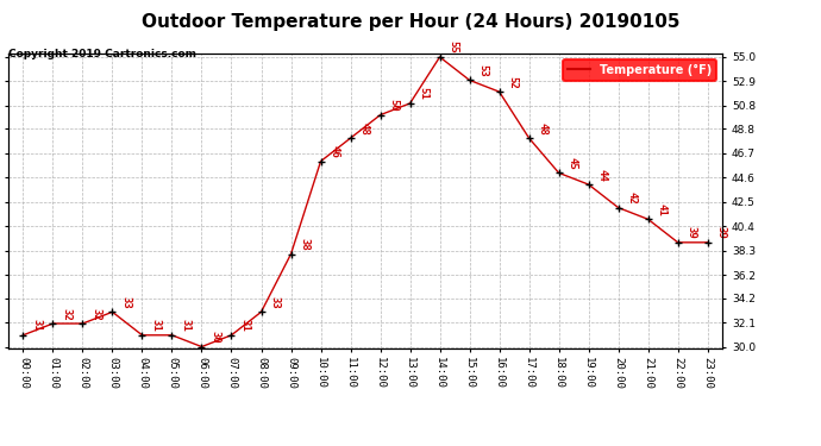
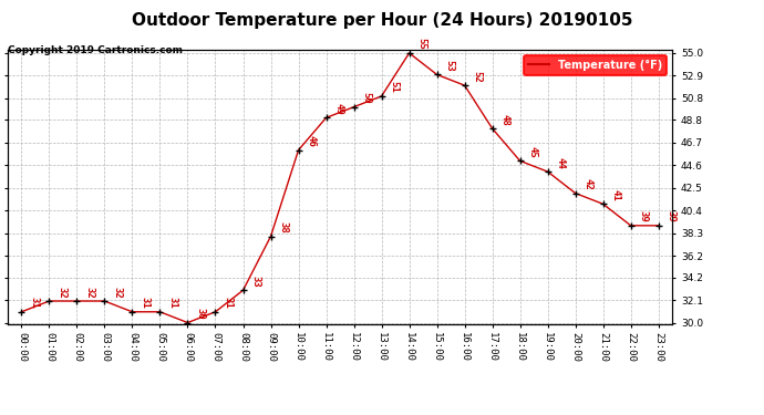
03:00: 33 -> 32
11:00: 48 -> 49
